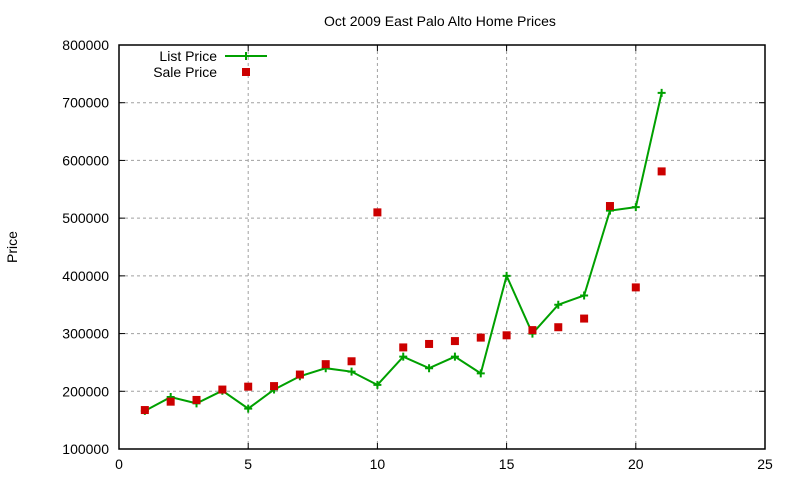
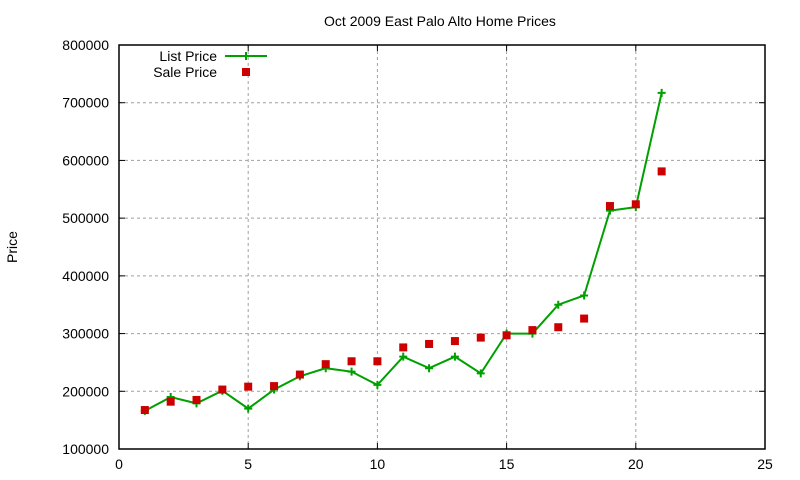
Sale Price/10: 510000 -> 250000
List Price/15: 400000 -> 300000
Sale Price/20: 380000 -> 520000
